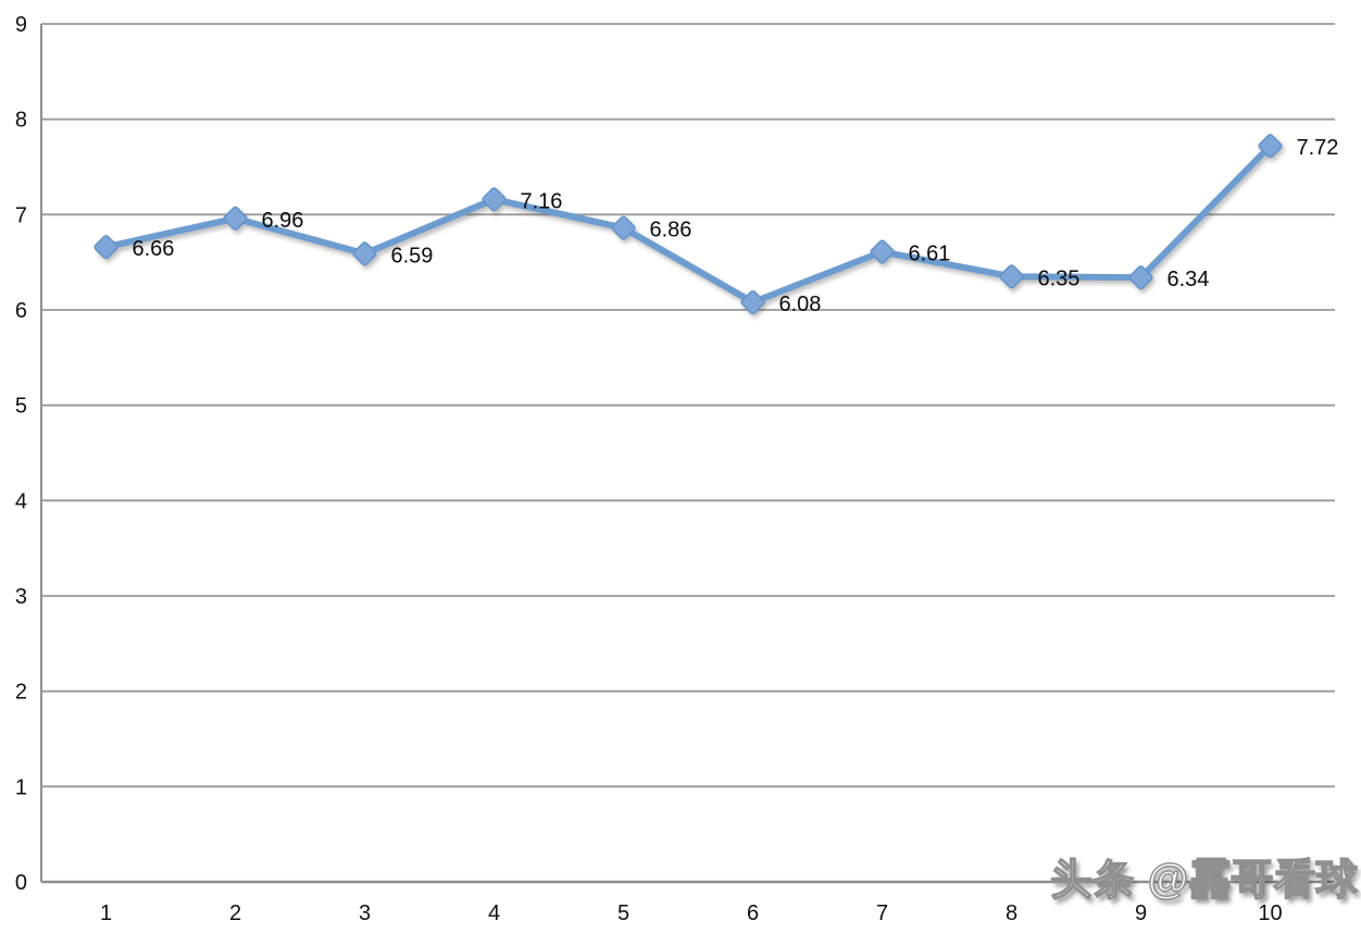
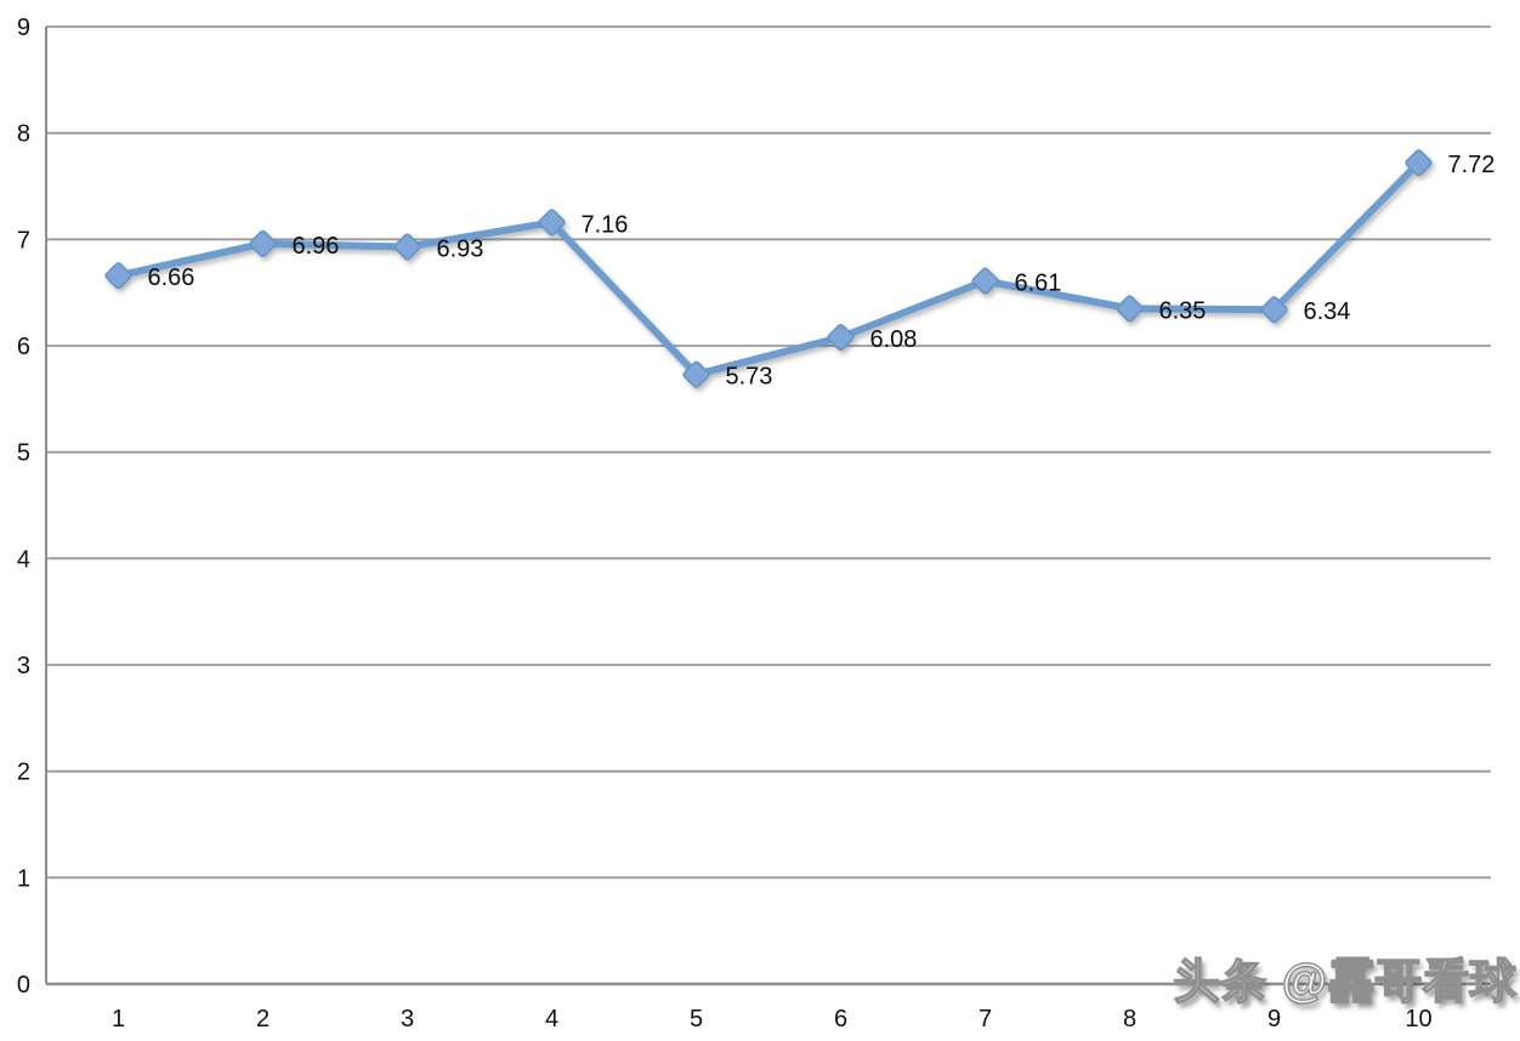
3: 6.59 -> 6.93
5: 6.86 -> 5.73
